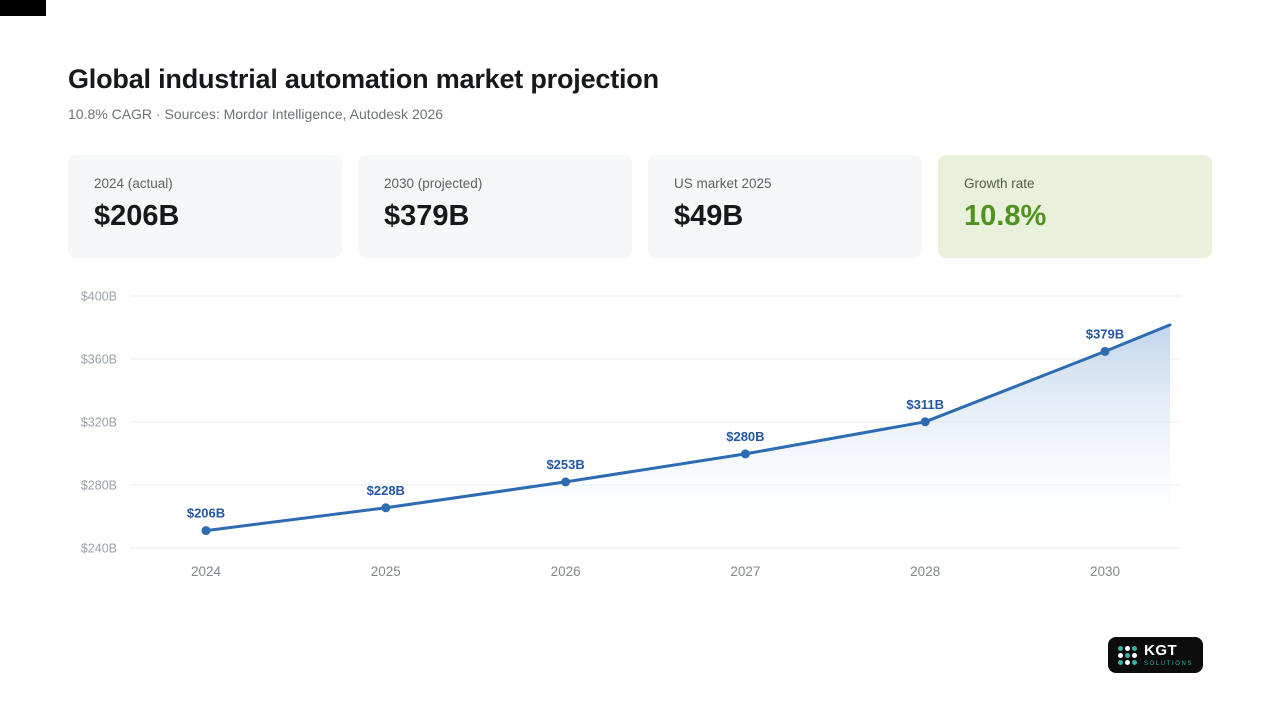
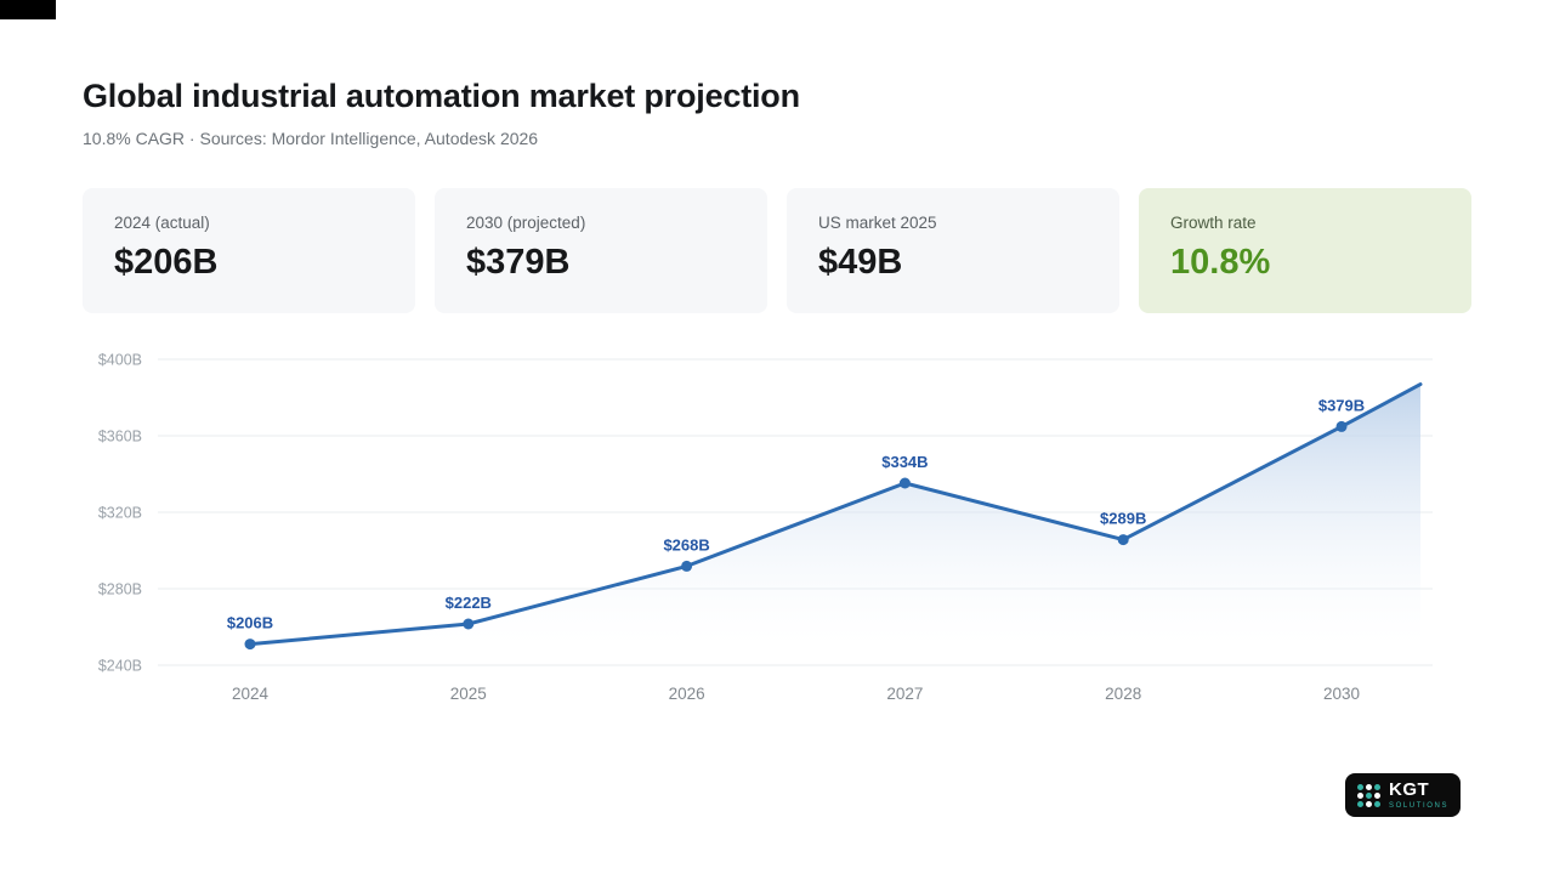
2025: $228B -> $222B
2026: $253B -> $268B
2027: $280B -> $334B
2028: $311B -> $289B
